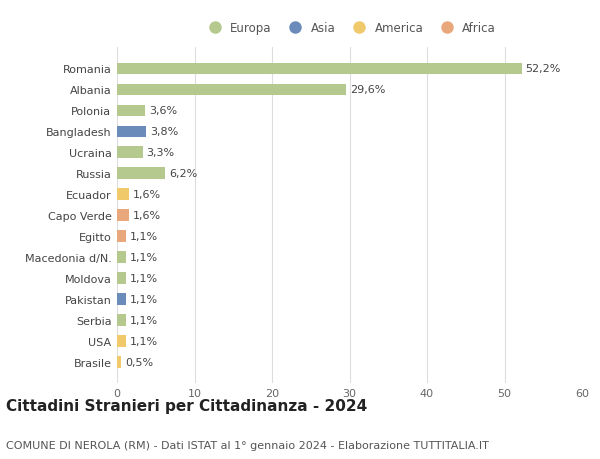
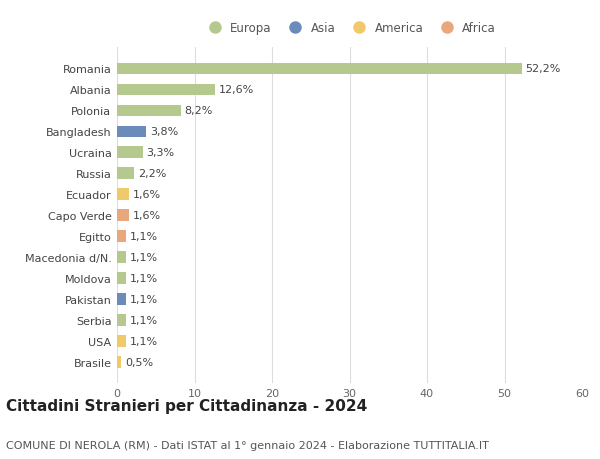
Albania: 29,6% -> 12,6%
Polonia: 3,6% -> 8,2%
Russia: 6,2% -> 2,2%
